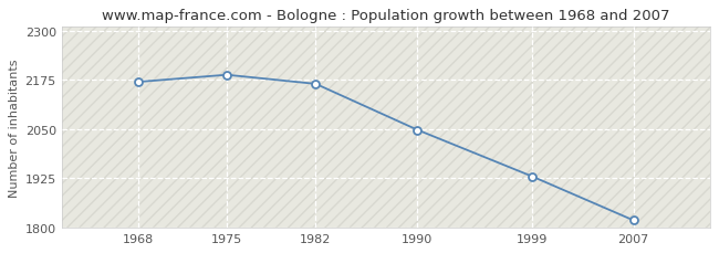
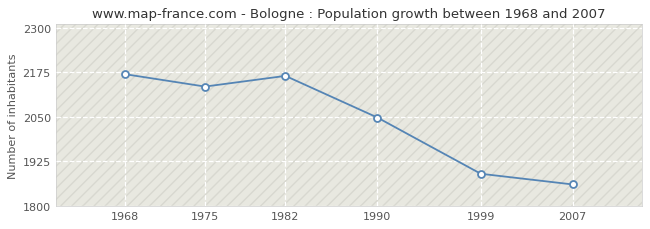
1975: 2188 -> 2135
1999: 1930 -> 1890
2007: 1818 -> 1860
